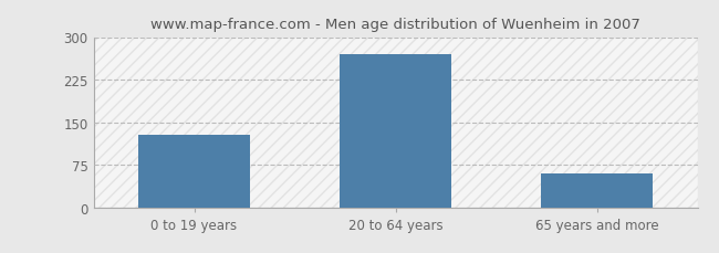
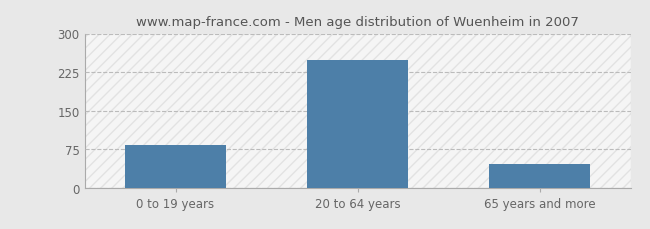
0 to 19 years: 128 -> 83
20 to 64 years: 270 -> 248
65 years and more: 60 -> 46
